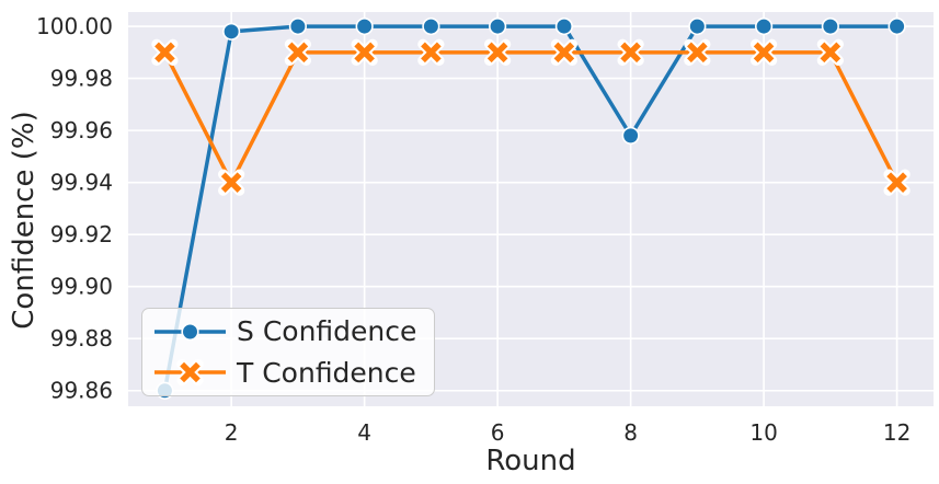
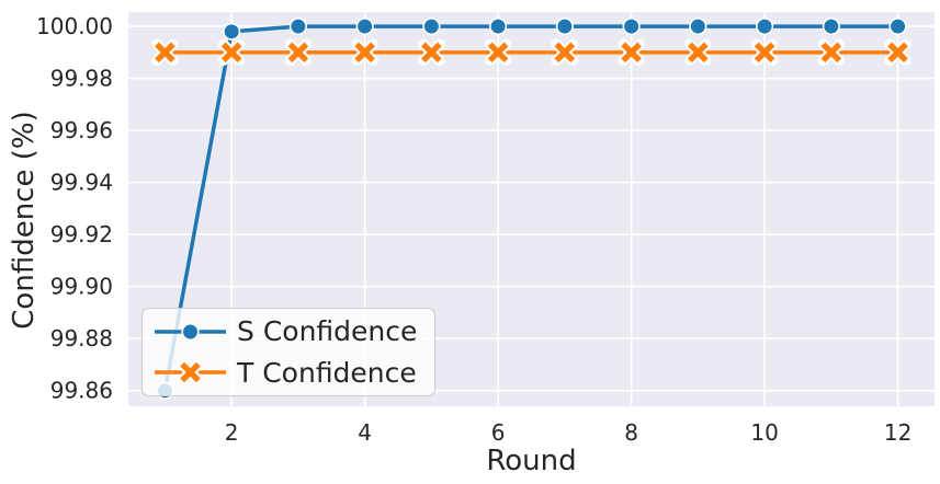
T Confidence/2: 99.94 -> 99.99
S Confidence/8: 99.958 -> 100.000
T Confidence/12: 99.94 -> 99.99
